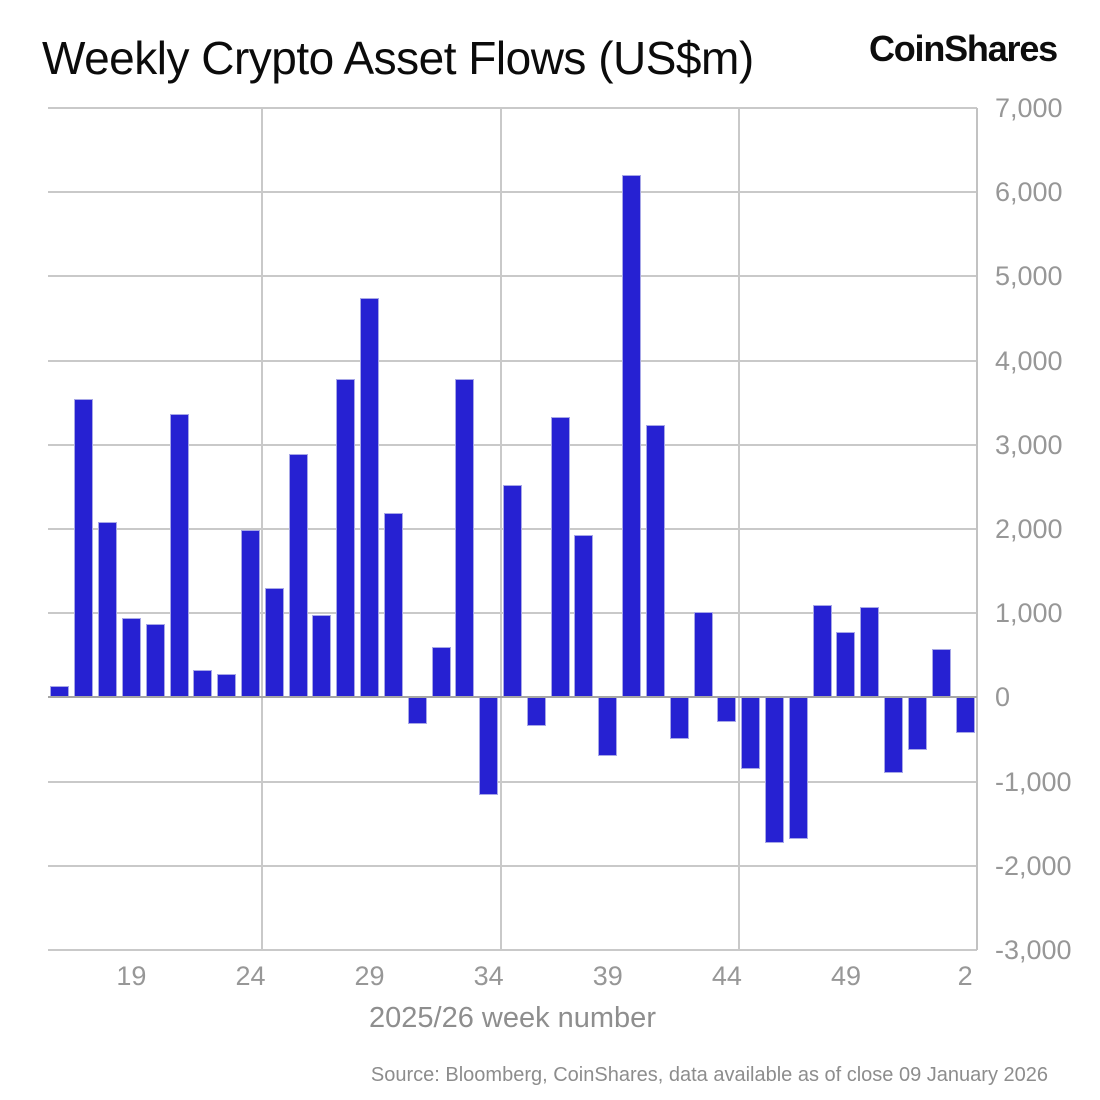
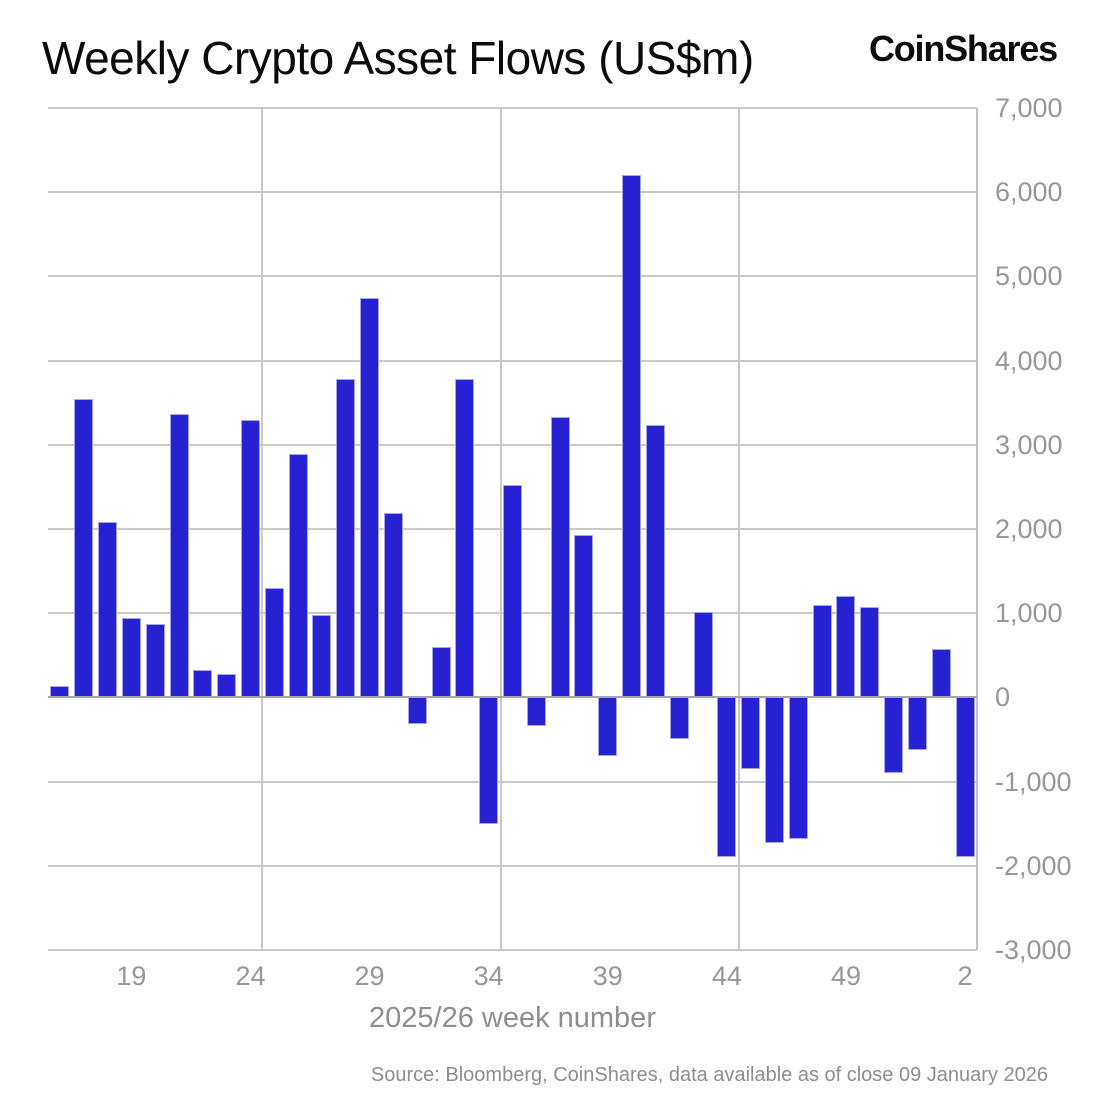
24: 2000 -> 3300
34: -1200 -> -1500
44: -300 -> -1900
49: 800 -> 1200
2: -400 -> -1900
